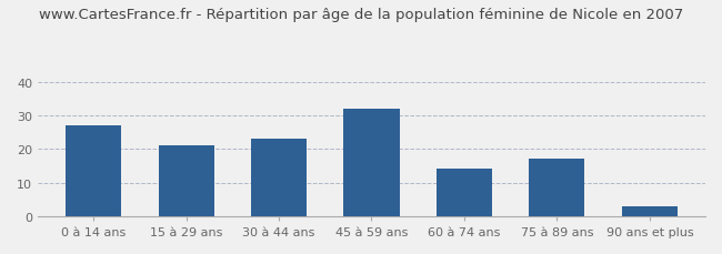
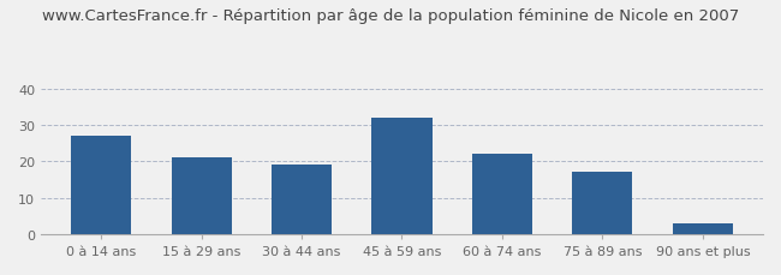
30 à 44 ans: 23 -> 19
60 à 74 ans: 14 -> 22
